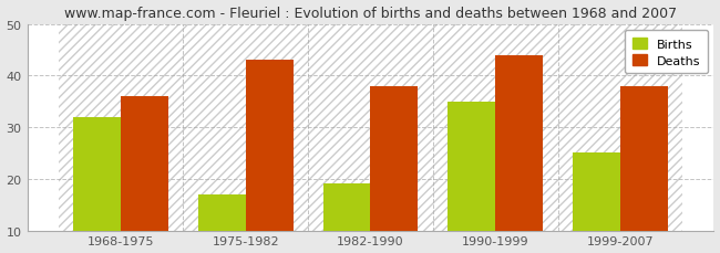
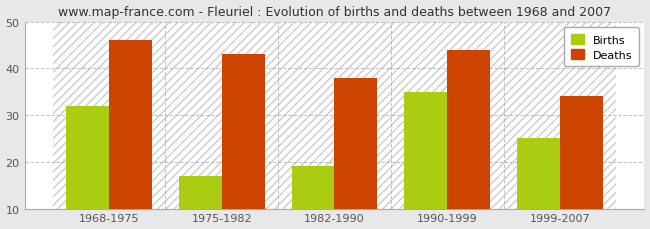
Deaths/1968-1975: 36 -> 46
Deaths/1999-2007: 38 -> 34
